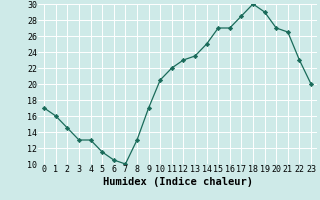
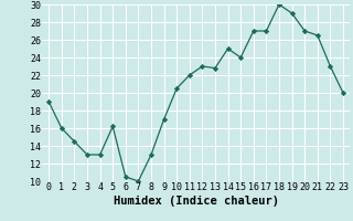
0: 17.0 -> 19.0
5: 11.5 -> 16.2
13: 23.5 -> 22.8
15: 27.0 -> 24.0
17: 28.5 -> 27.0
